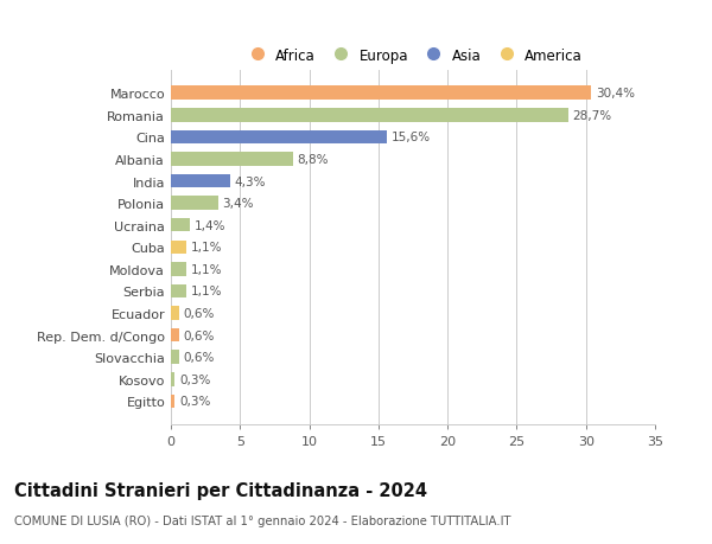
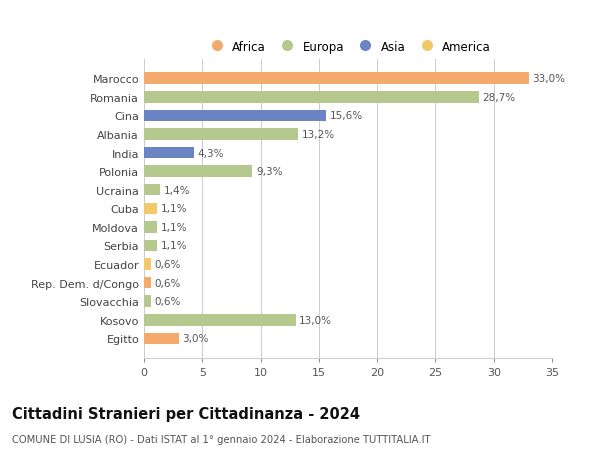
Marocco: 30,4% -> 33,0%
Albania: 8,8% -> 13,2%
Polonia: 3,4% -> 9,3%
Kosovo: 0,3% -> 13,0%
Egitto: 0,3% -> 3,0%
